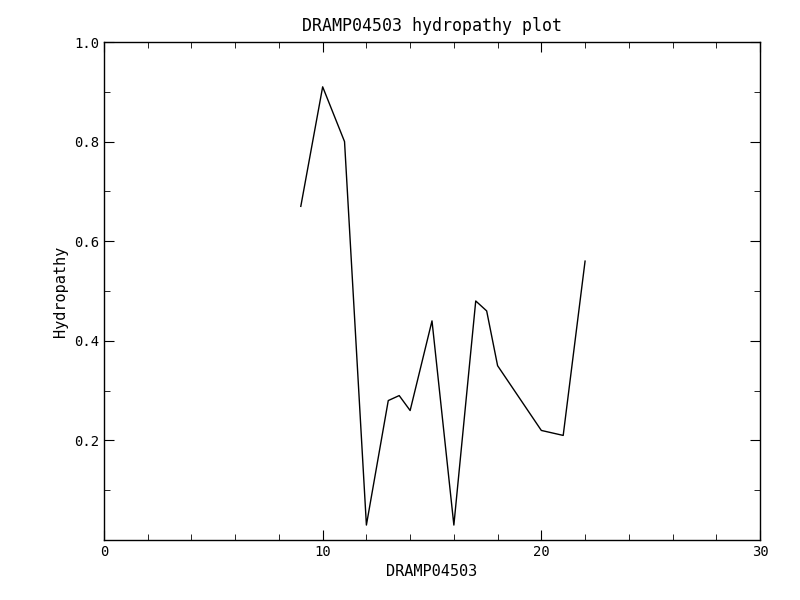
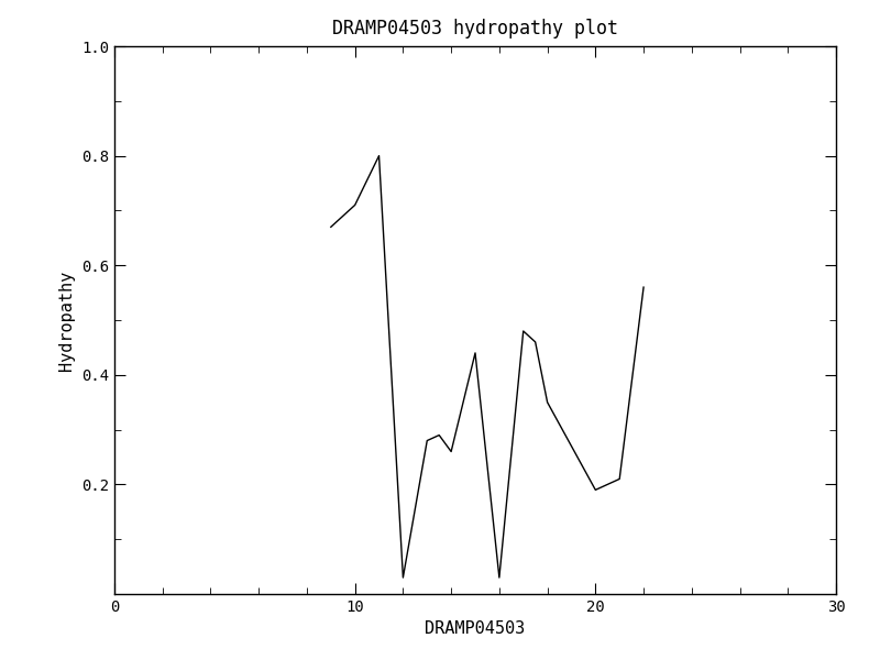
10: 0.91 -> 0.71
20: 0.22 -> 0.19
